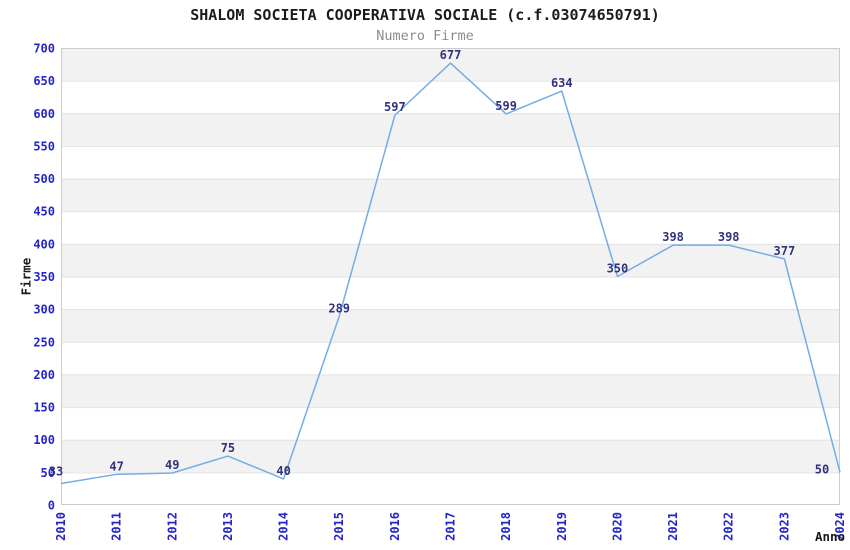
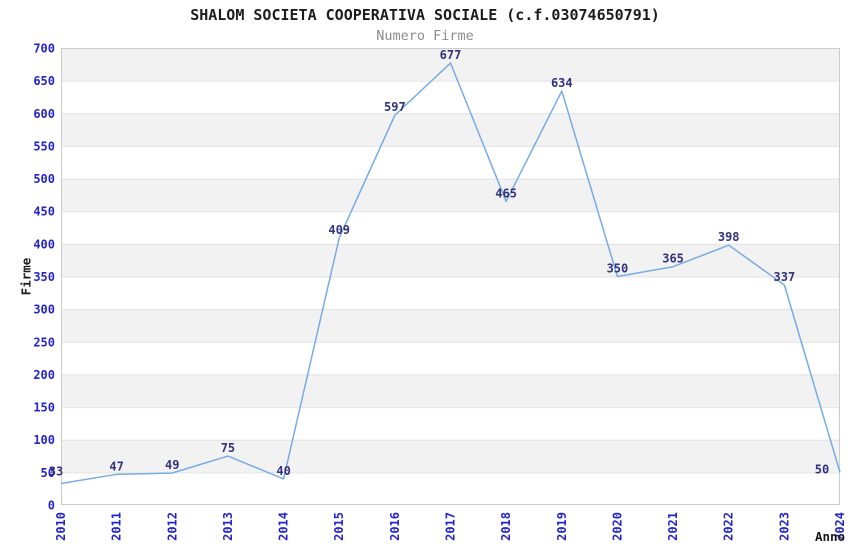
2015: 289 -> 409
2018: 599 -> 465
2021: 398 -> 365
2023: 377 -> 337
